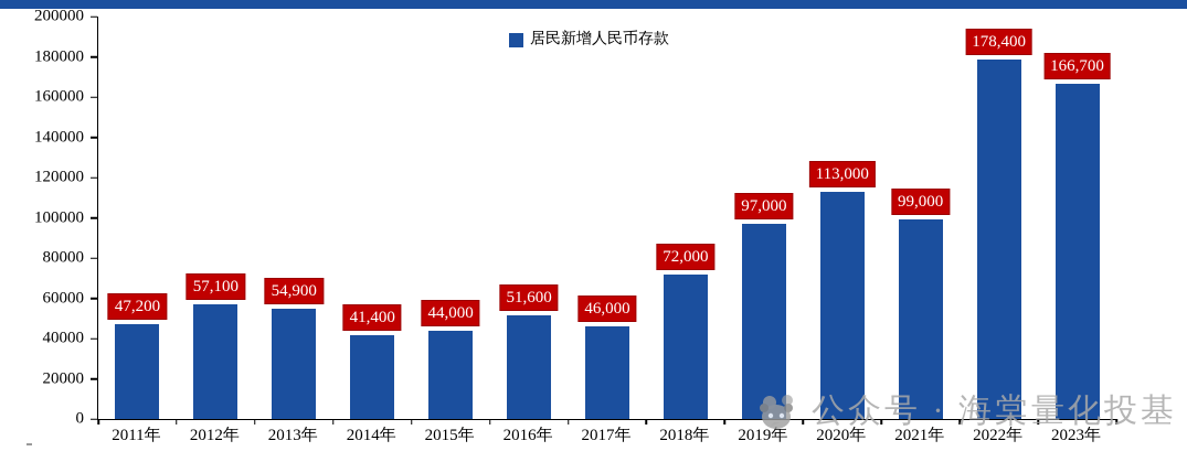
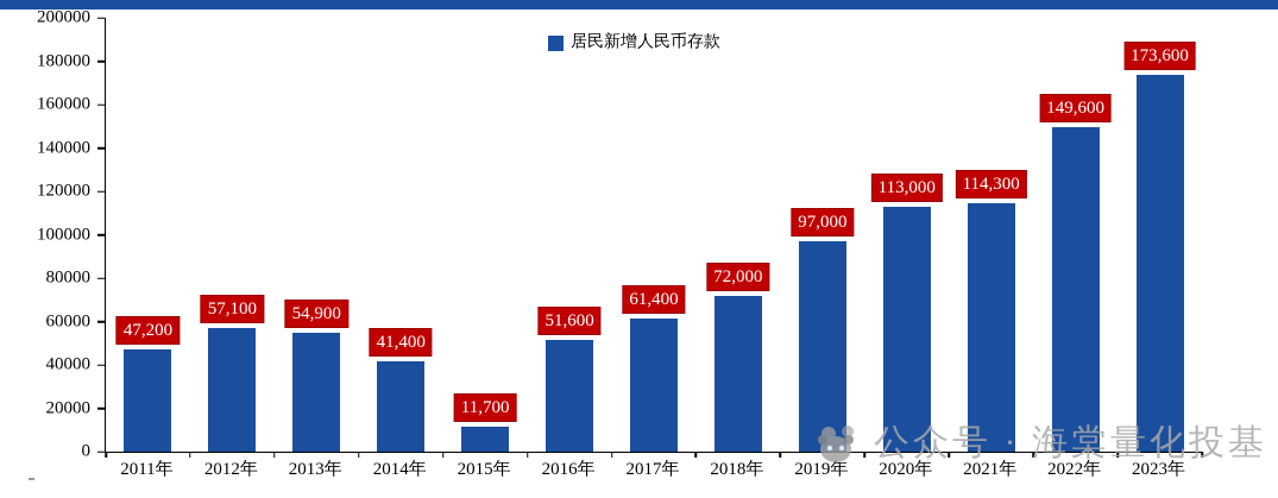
2015年: 44,000 -> 11,700
2017年: 46,000 -> 61,400
2021年: 99,000 -> 114,300
2022年: 178,400 -> 149,600
2023年: 166,700 -> 173,600
